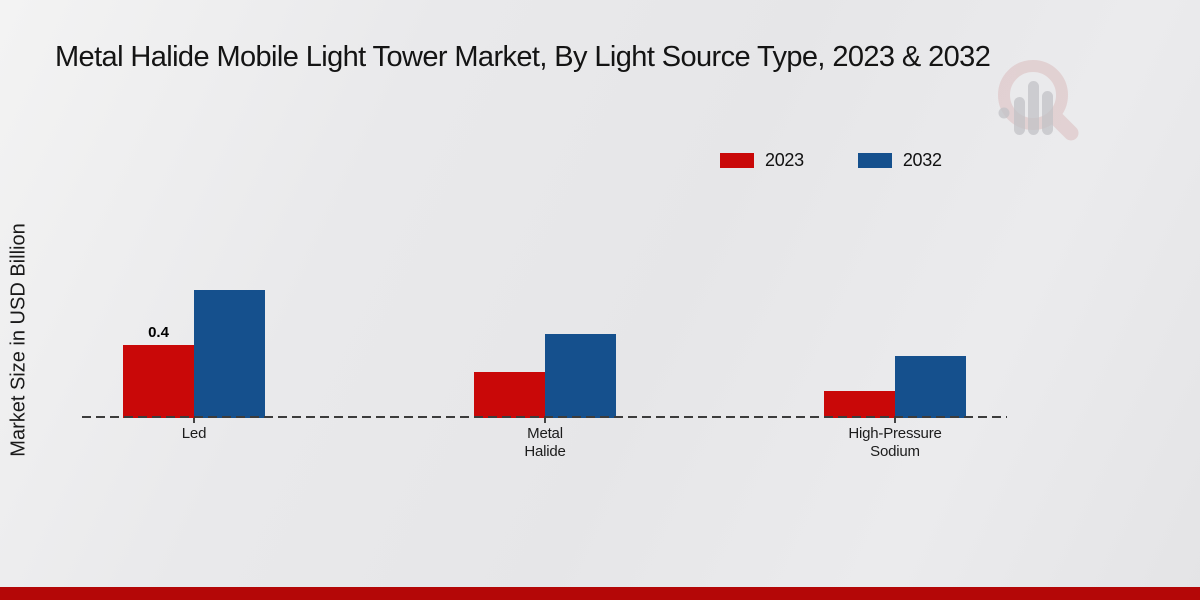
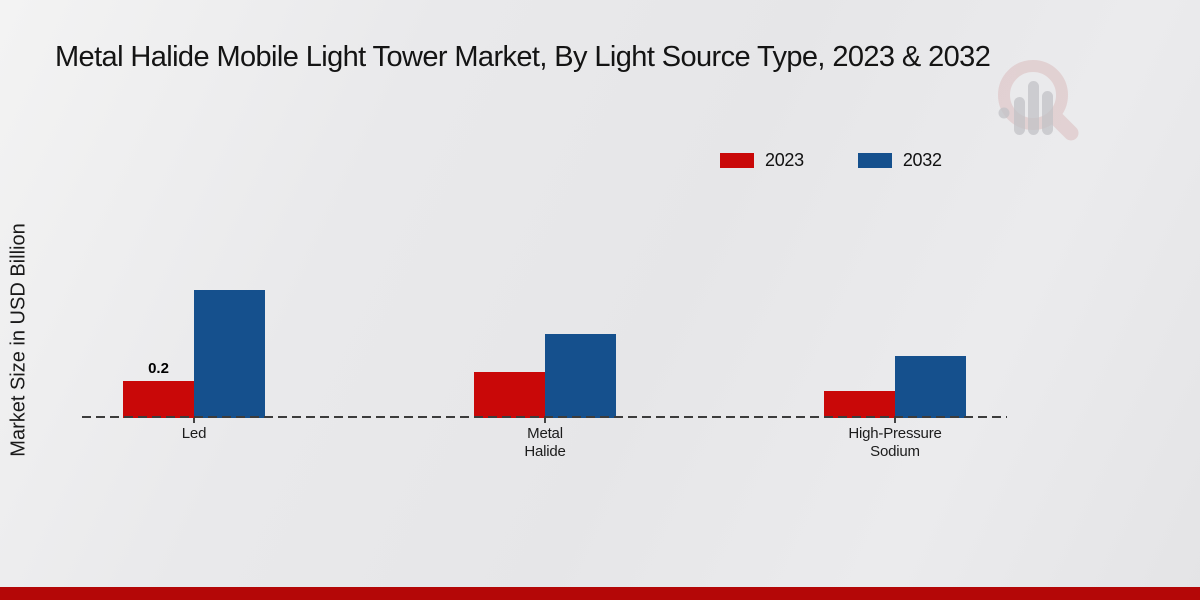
2023/Led: 0.4 -> 0.2
